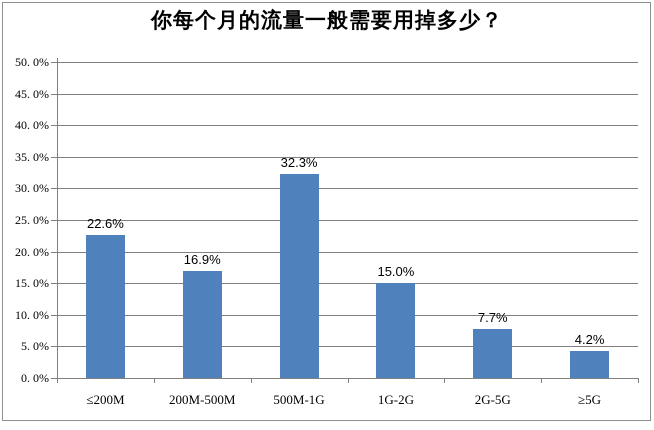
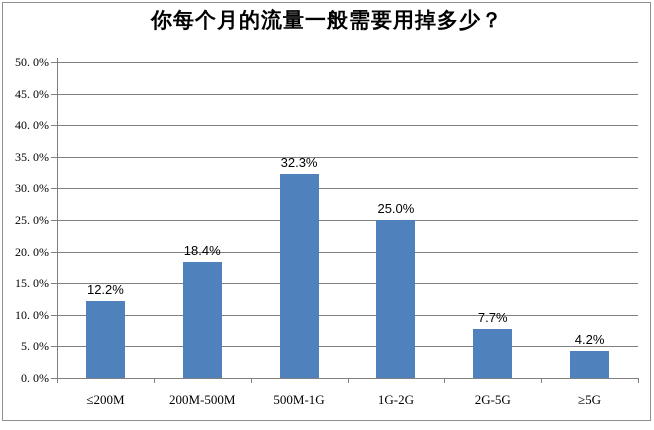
≤200M: 22.6% -> 12.2%
200M-500M: 16.9% -> 18.4%
1G-2G: 15.0% -> 25.0%
